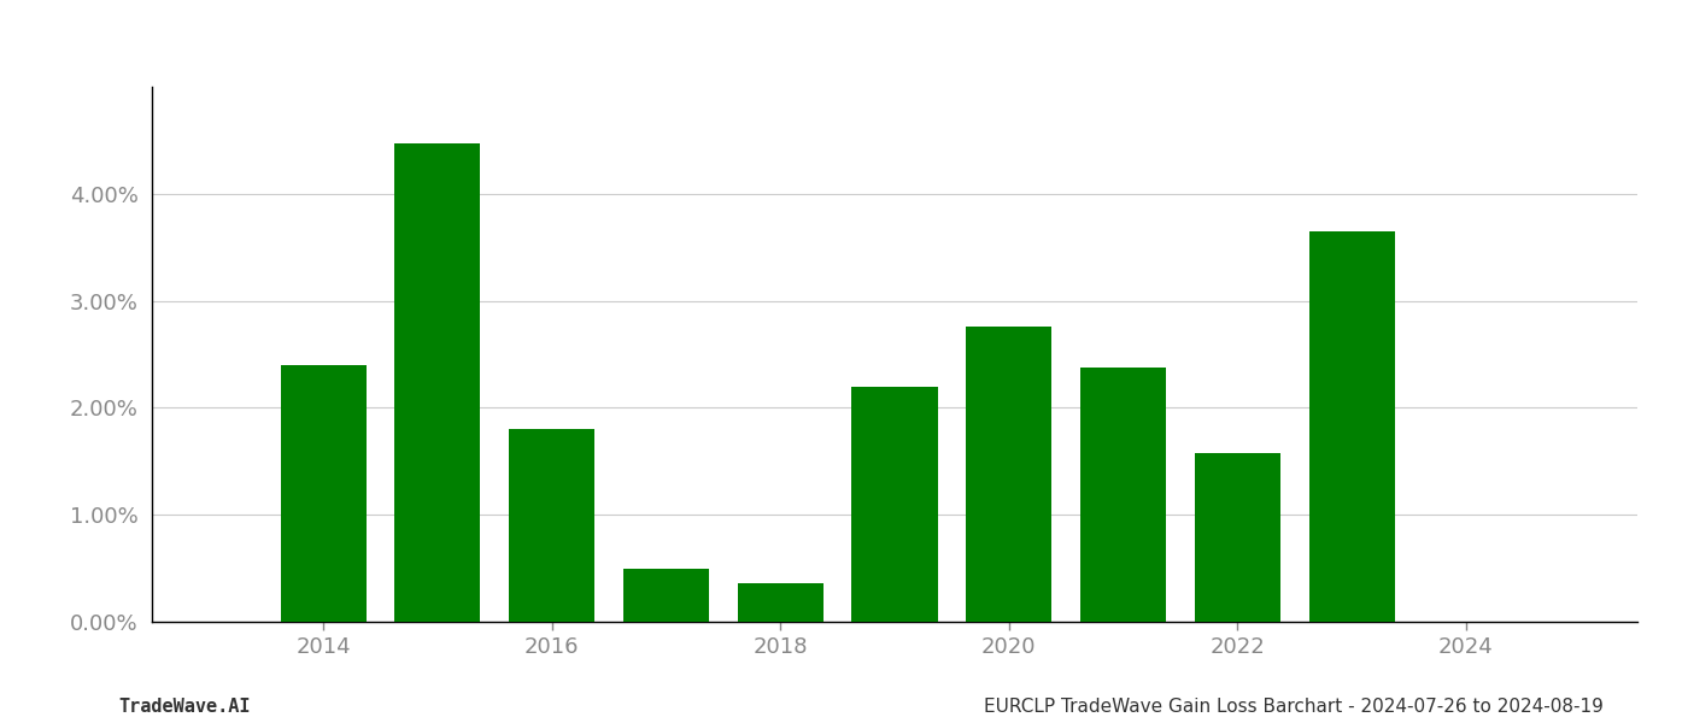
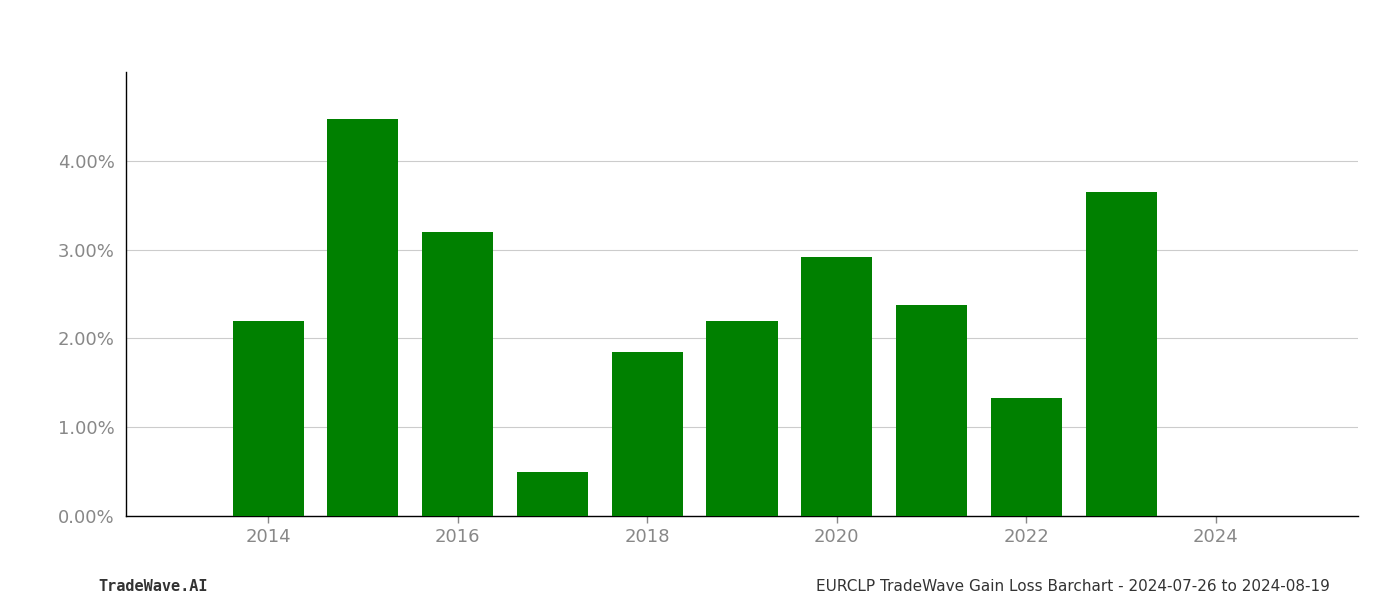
2014: 2.40% -> 2.20%
2016: 1.80% -> 3.20%
2018: 0.36% -> 1.85%
2020: 2.76% -> 2.92%
2022: 1.58% -> 1.33%
